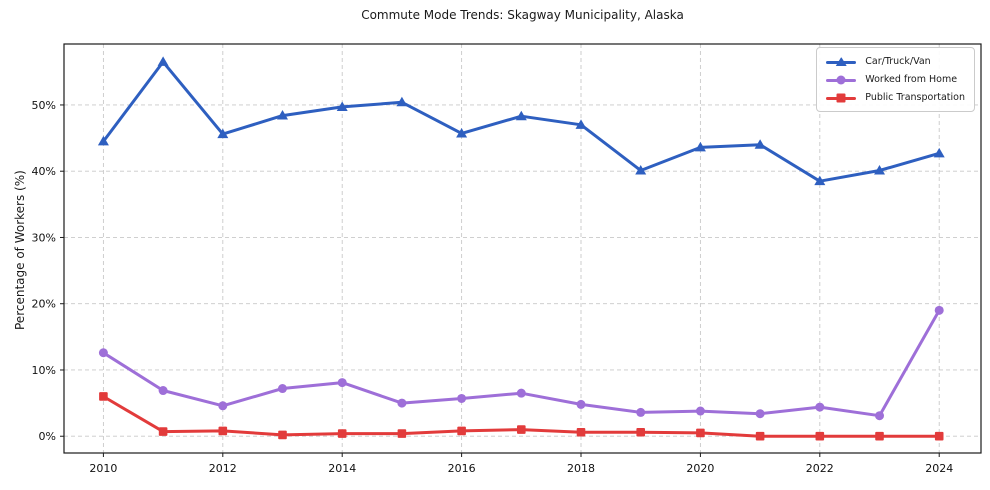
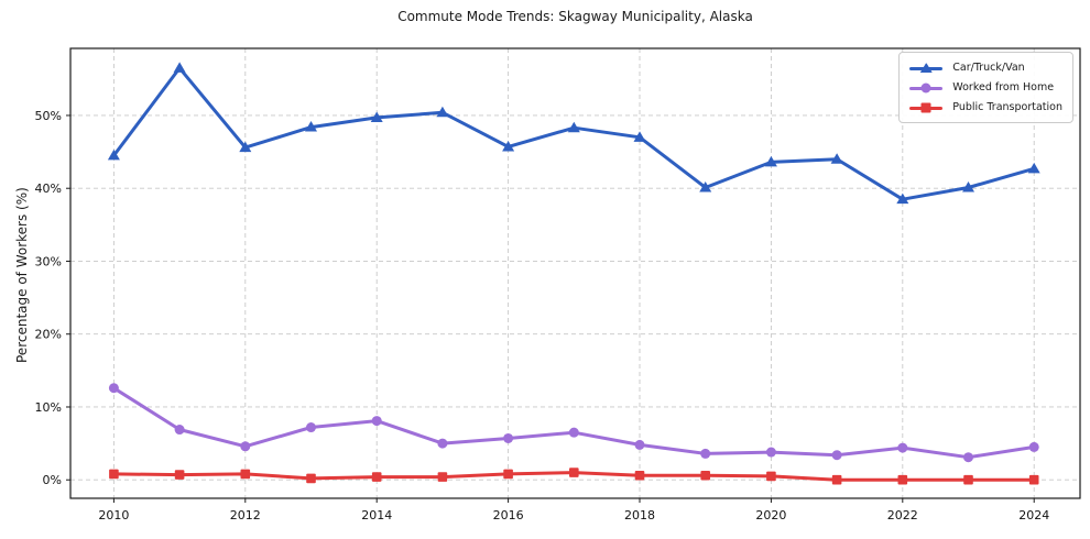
Public Transportation/2010: 6% -> 1%
Worked from Home/2024: 19% -> 4%
